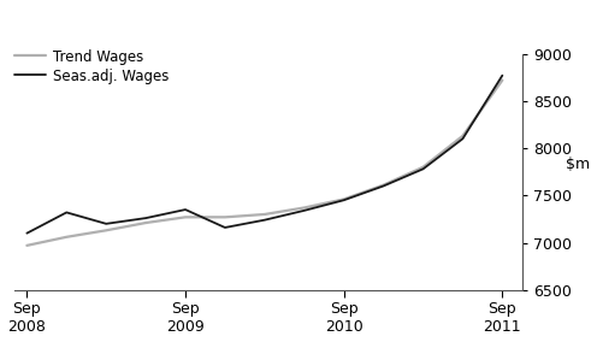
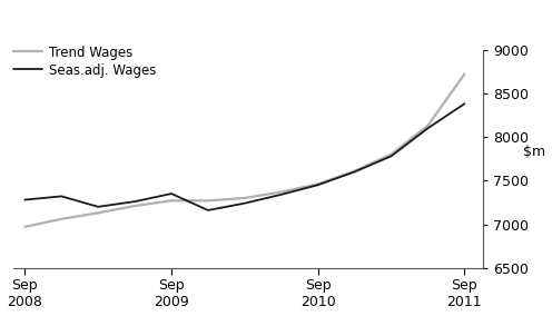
Seas.adj. Wages/Sep 2008: 7100 -> 7280
Seas.adj. Wages/Sep 2011: 8770 -> 8380
